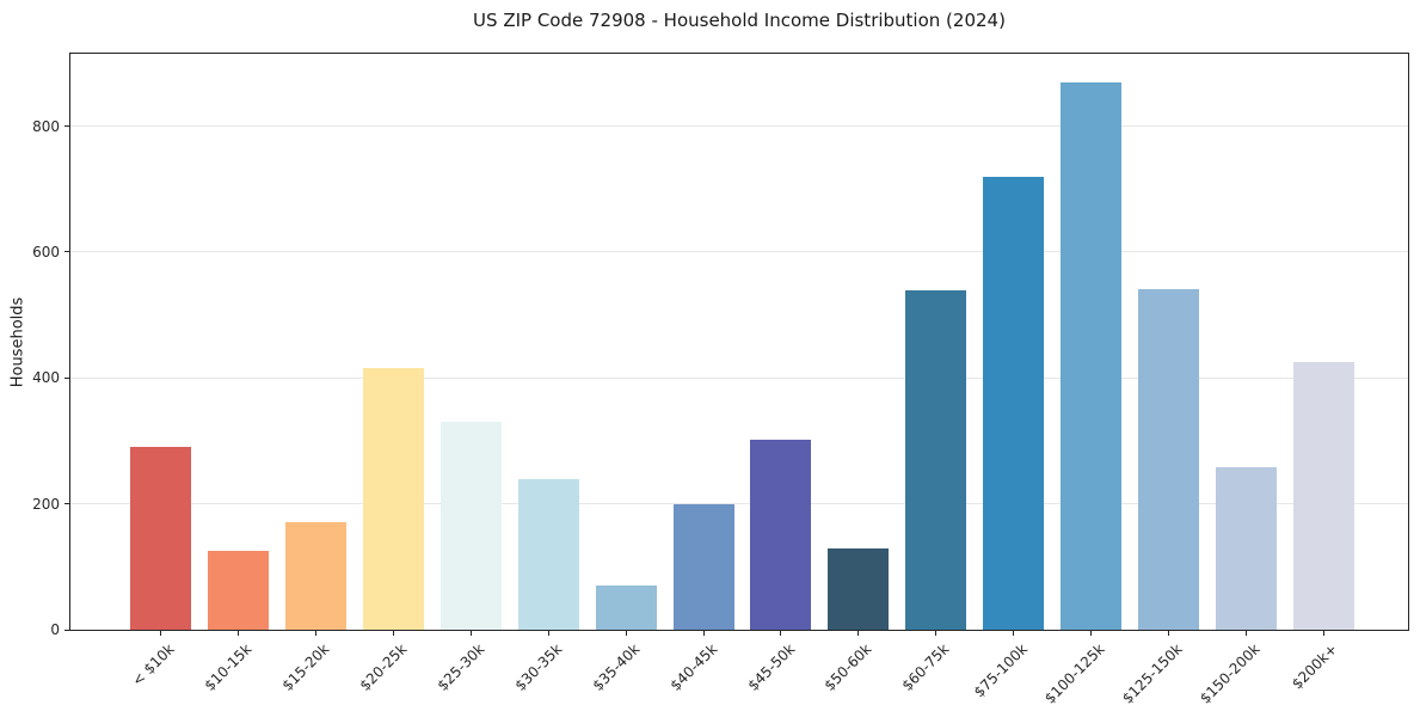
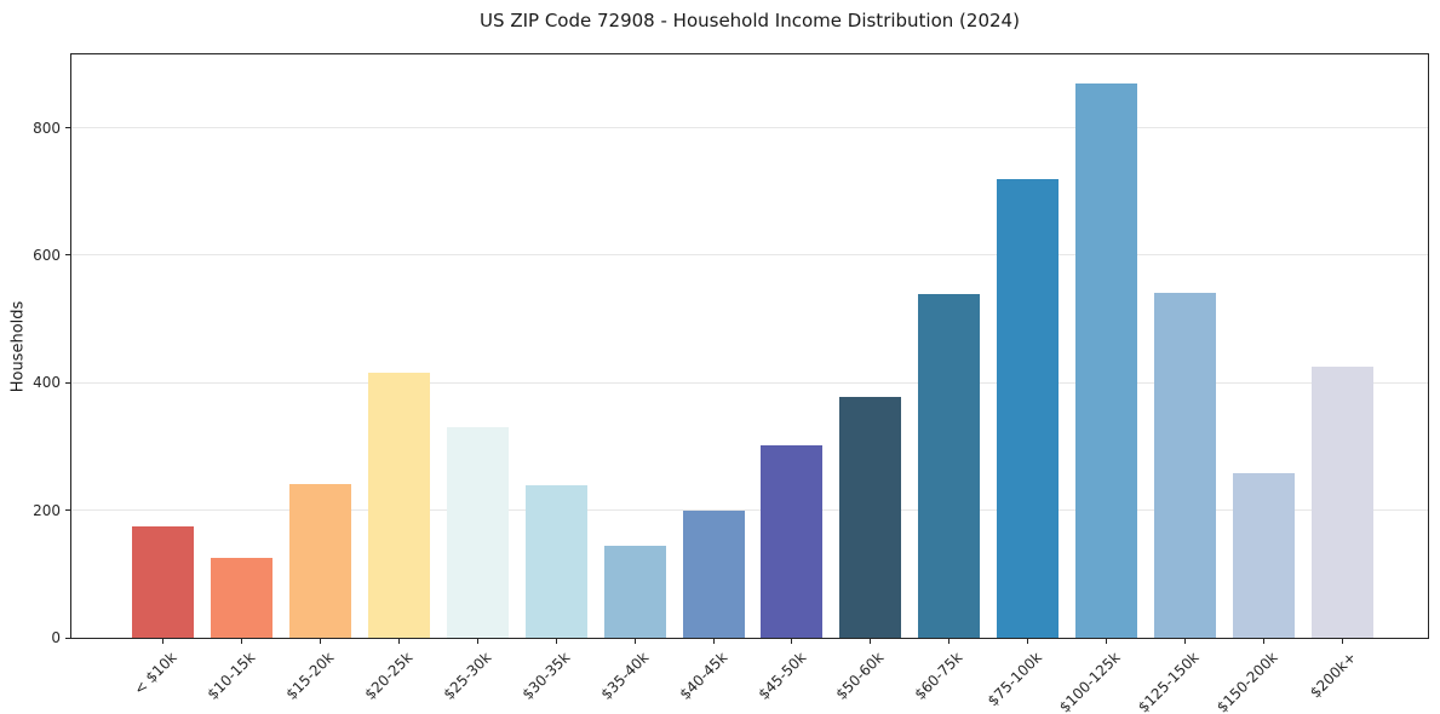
< $10k: 290 -> 180
$15-20k: 170 -> 240
$35-40k: 70 -> 140
$50-60k: 130 -> 380
